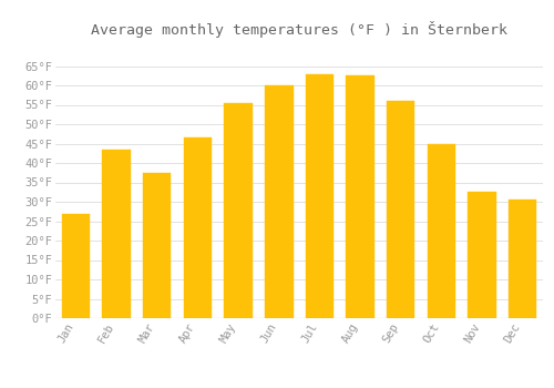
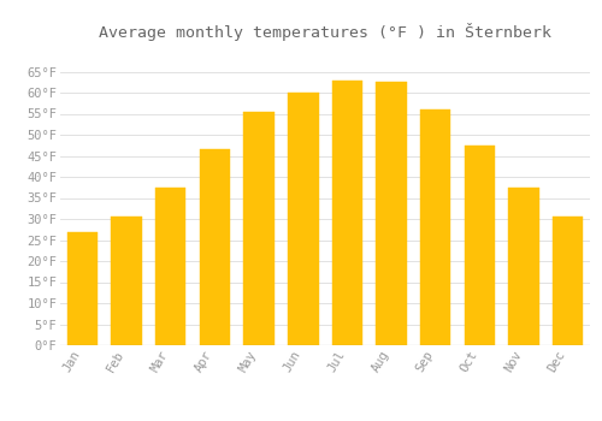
Feb: 43.5°F -> 30.5°F
Oct: 45.0°F -> 47.5°F
Nov: 32.5°F -> 37.5°F
